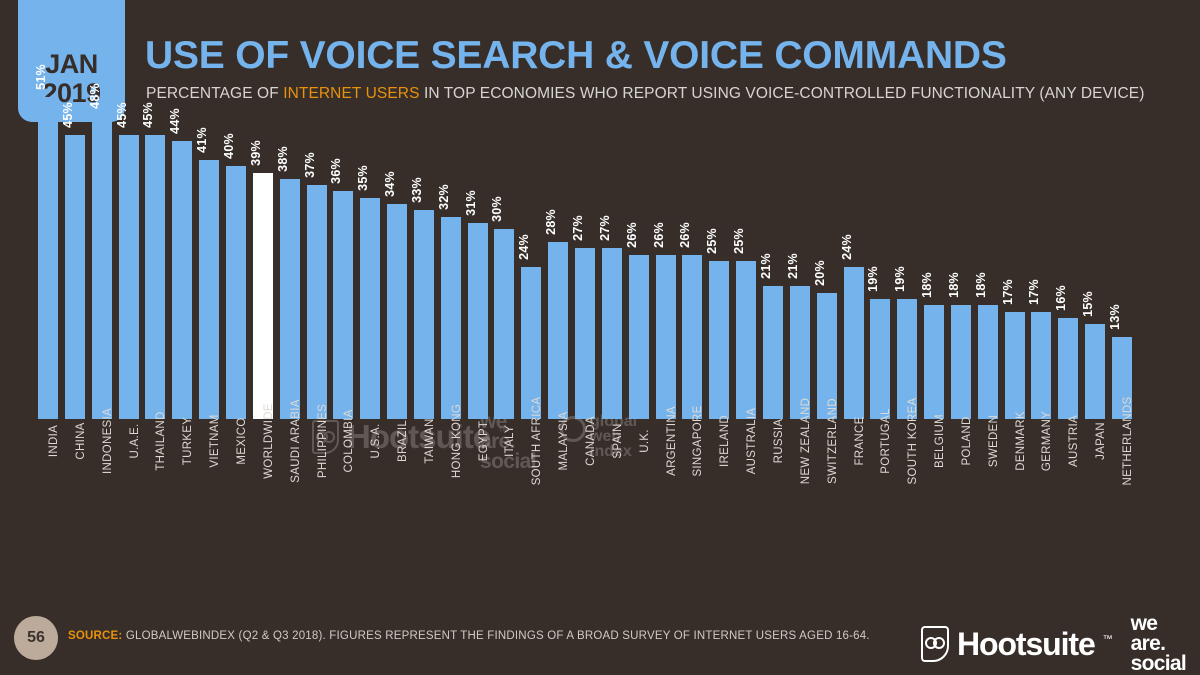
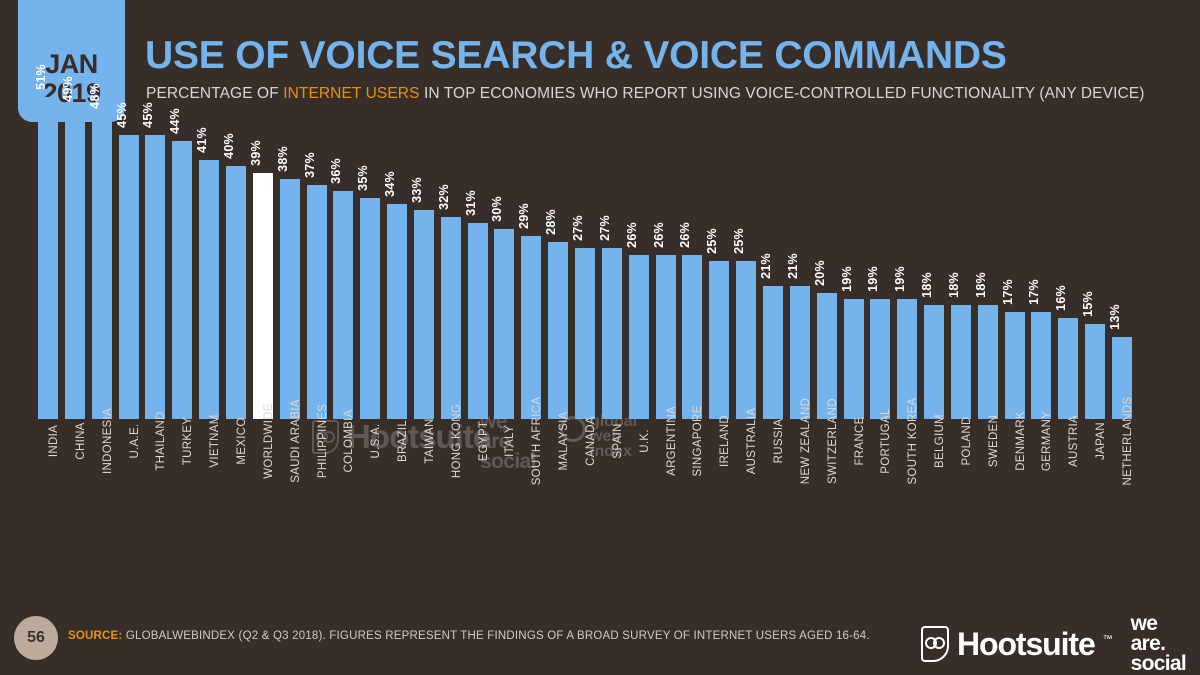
CHINA: 45% -> 49%
SOUTH AFRICA: 24% -> 29%
FRANCE: 24% -> 19%
